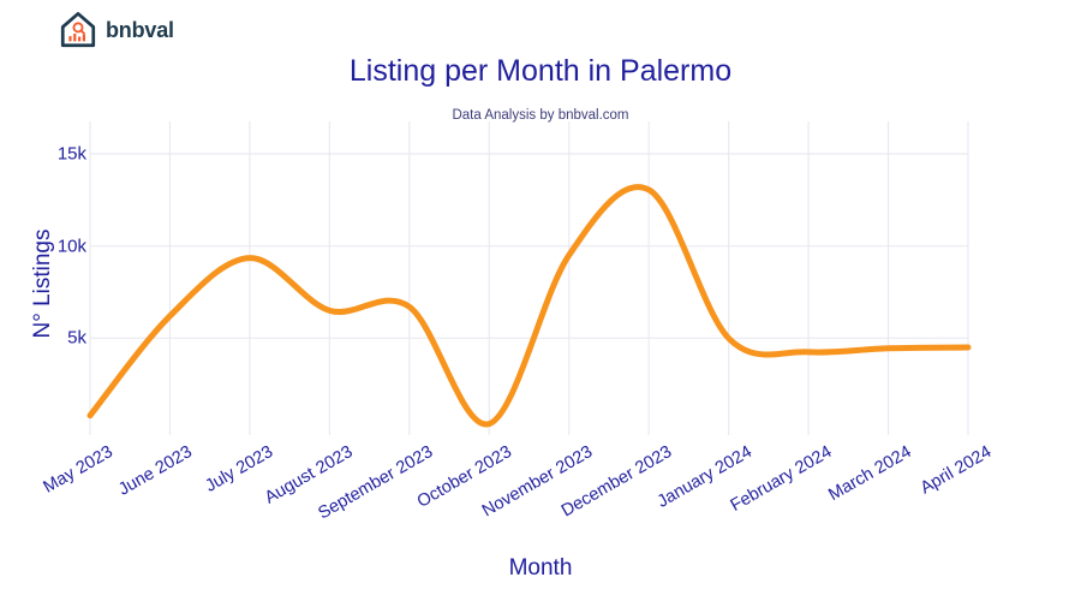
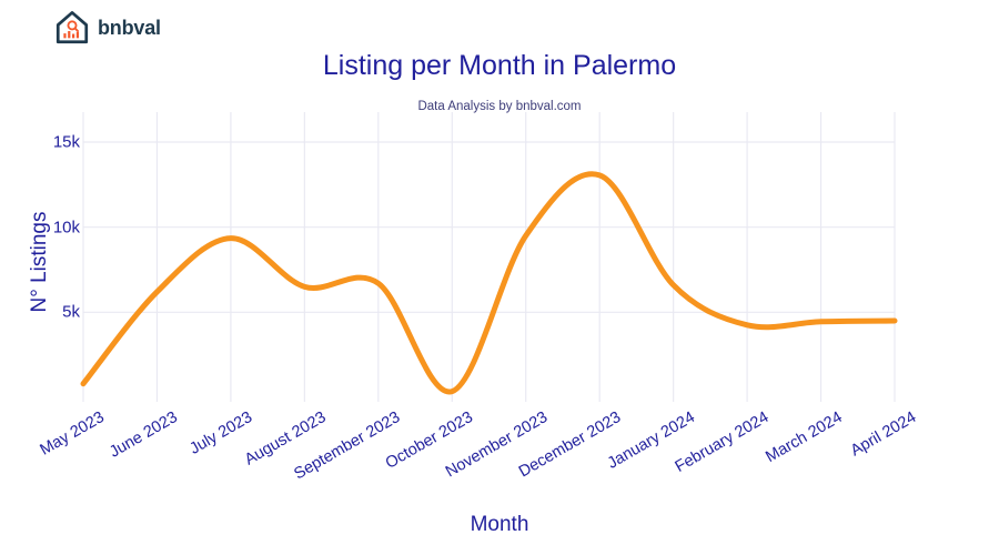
January 2024: 5.0k -> 6.6k
